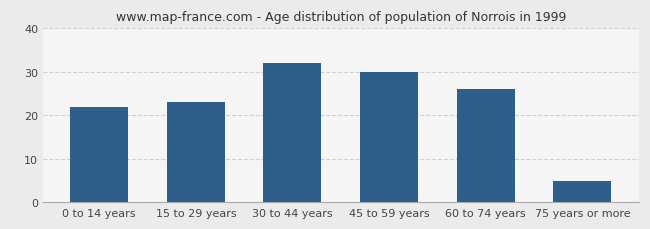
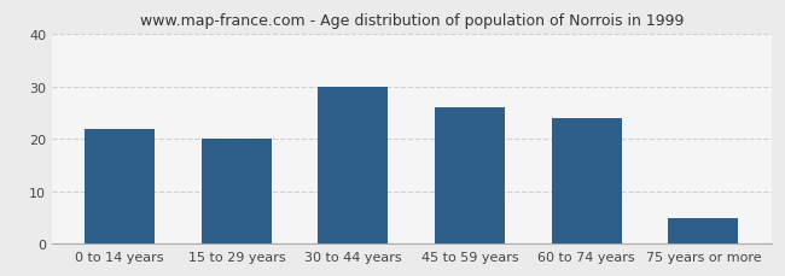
15 to 29 years: 23 -> 20
30 to 44 years: 32 -> 30
45 to 59 years: 30 -> 26
60 to 74 years: 26 -> 24
